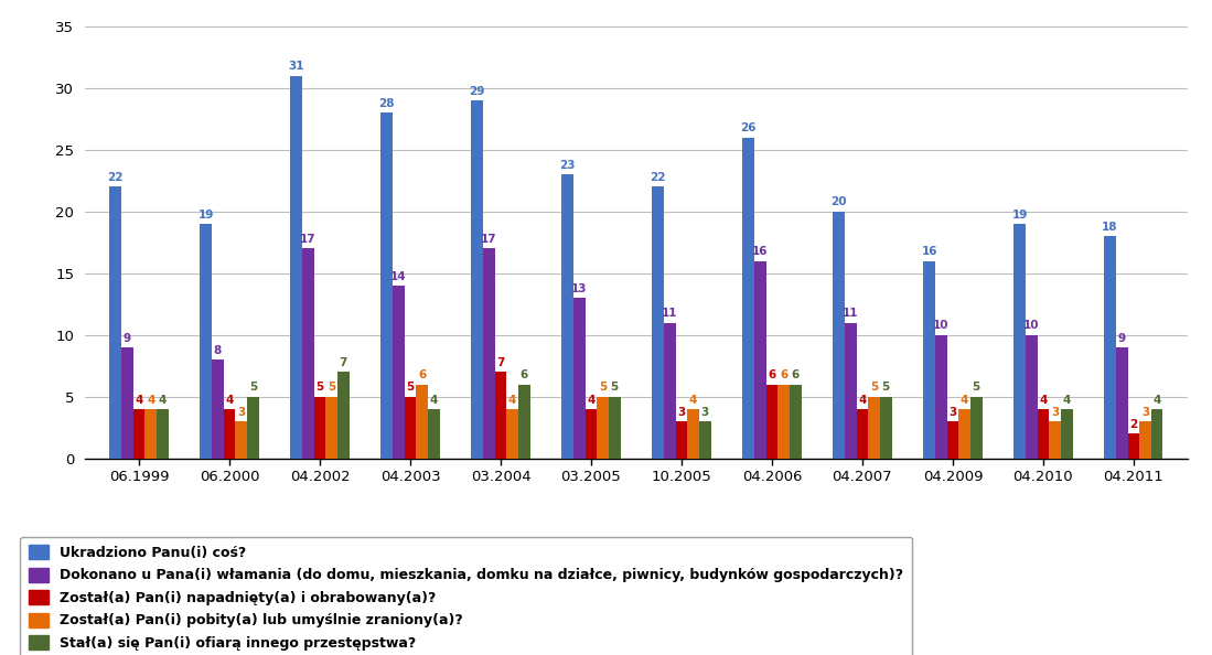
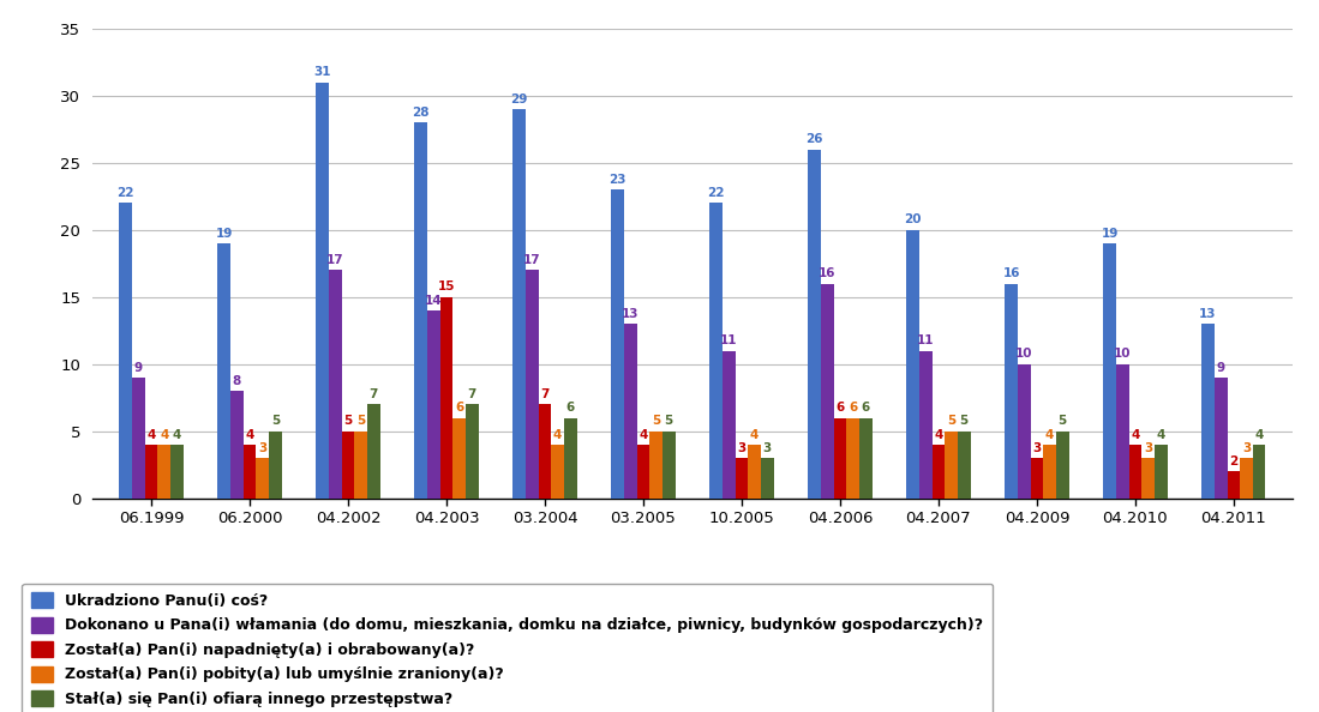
Został(a) Pan(i) napadnięty(a) i obrabowany(a)?/04.2003: 5 -> 15
Stał(a) się Pan(i) ofiarą innego przestępstwa?/04.2003: 4 -> 7
Ukradziono Panu(i) coś?/04.2011: 18 -> 13
